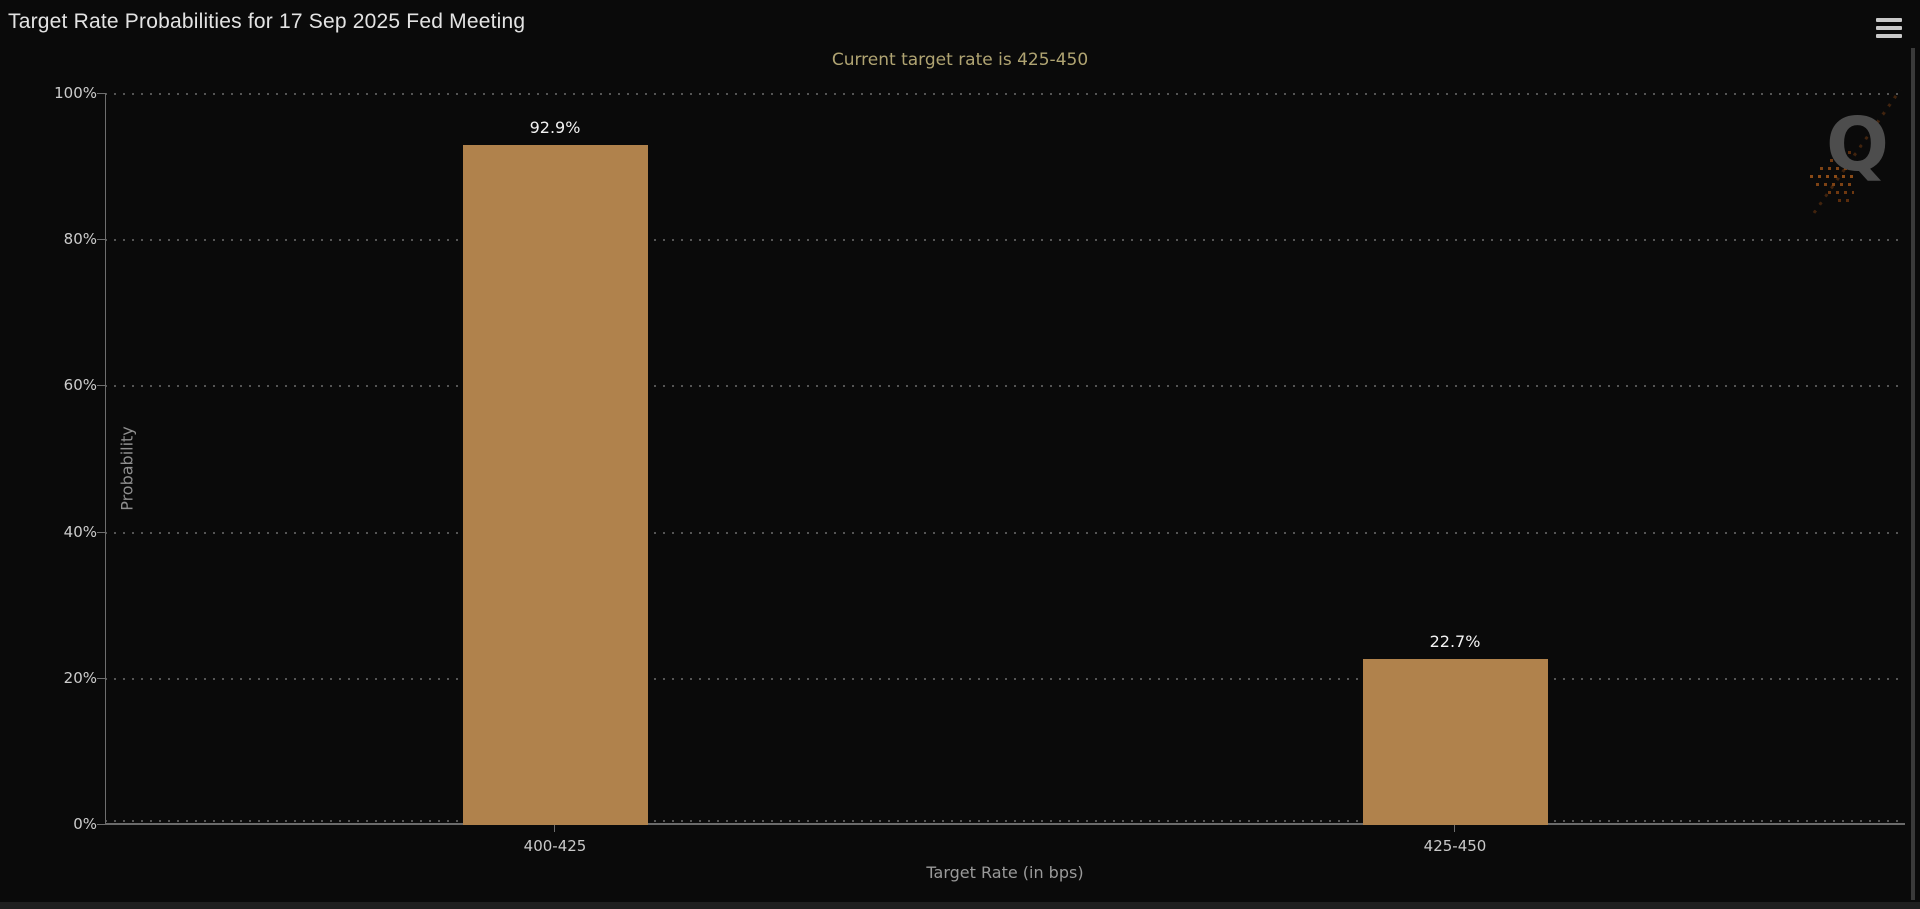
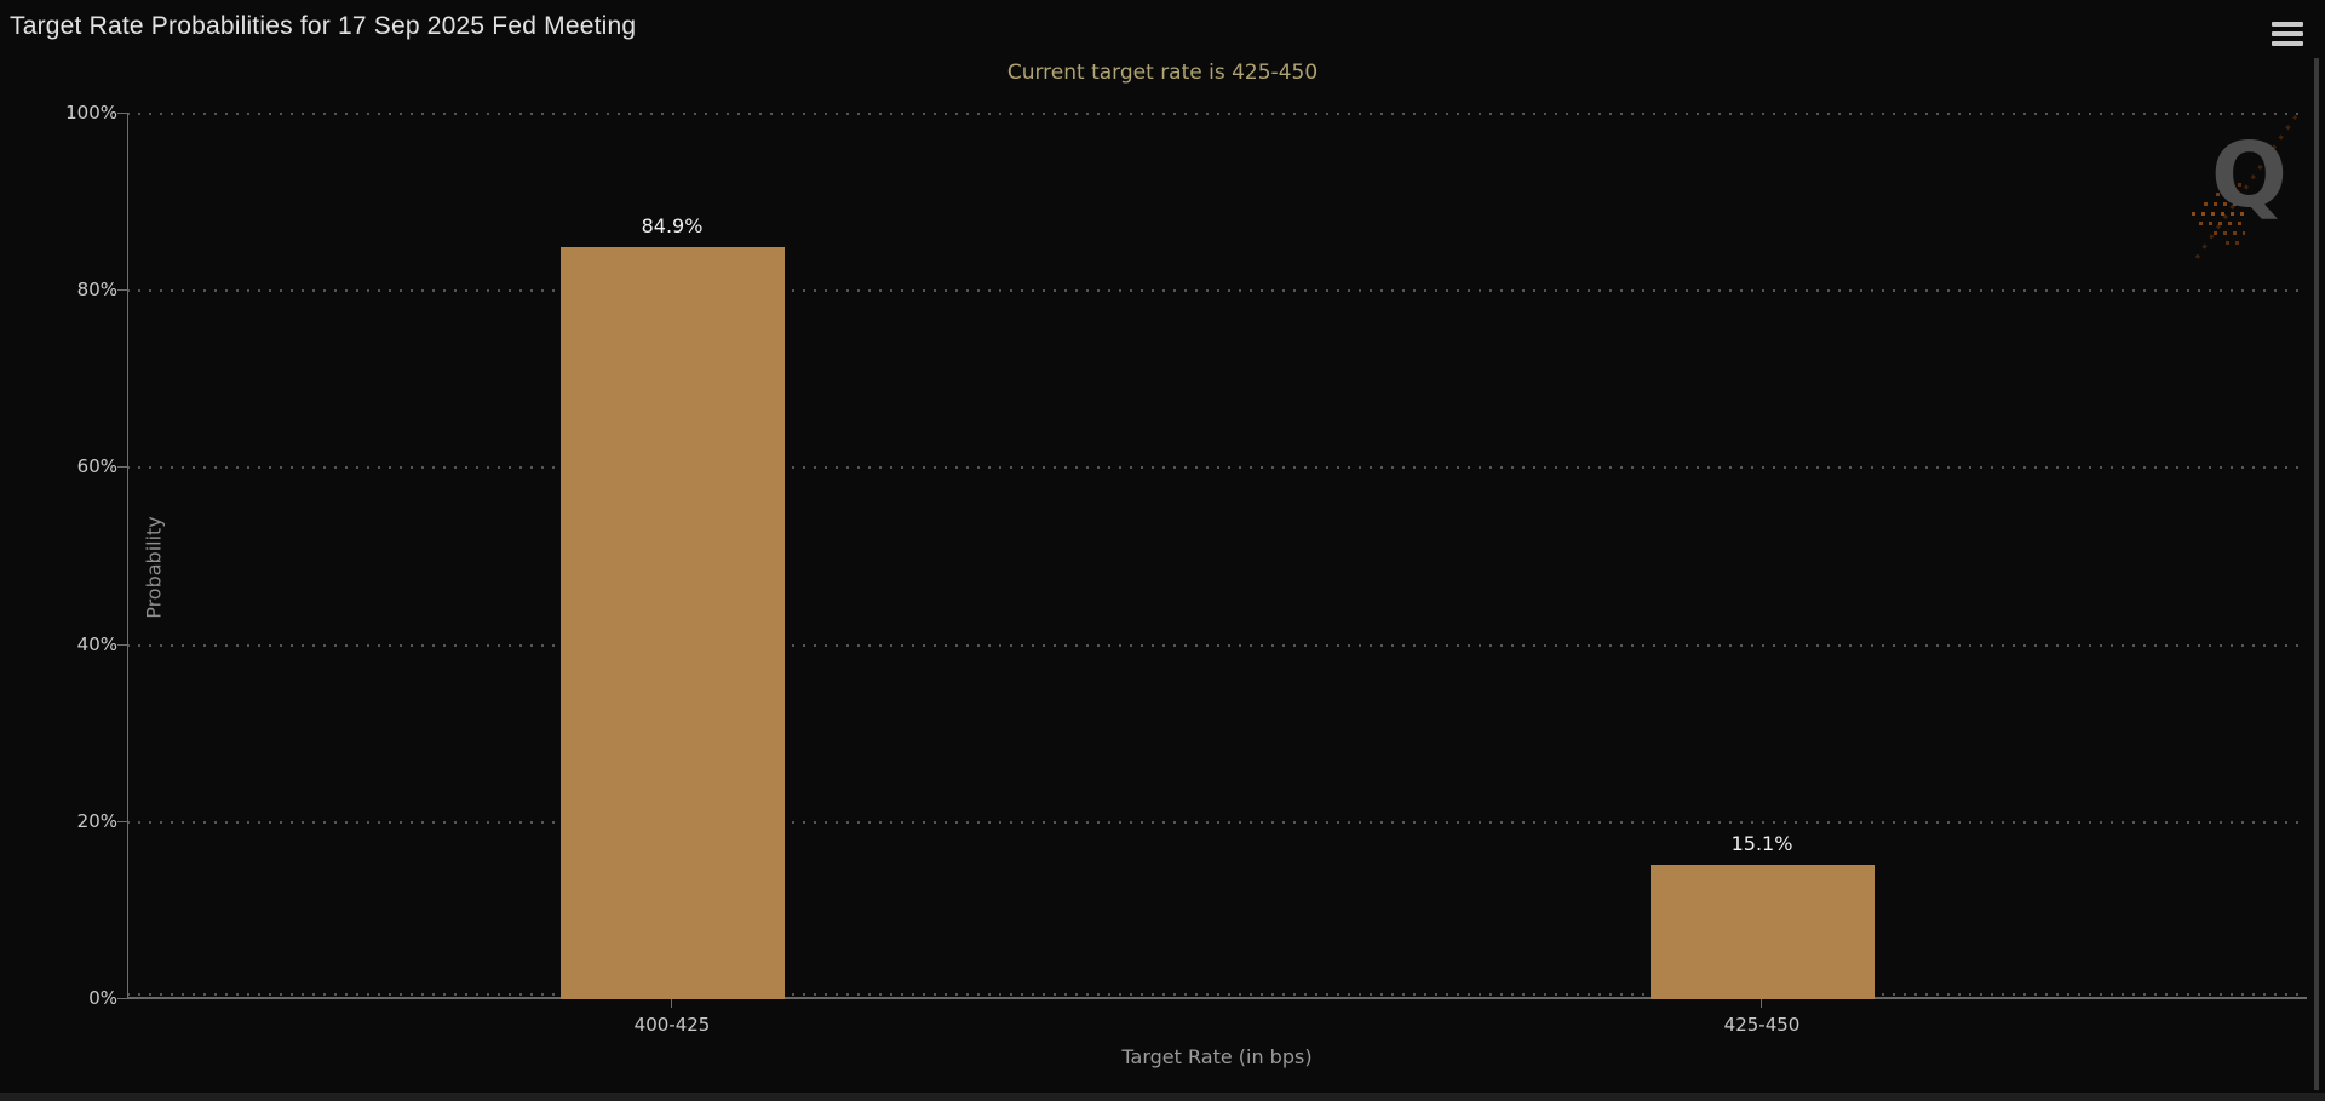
400-425: 92.9% -> 84.9%
425-450: 22.7% -> 15.1%
